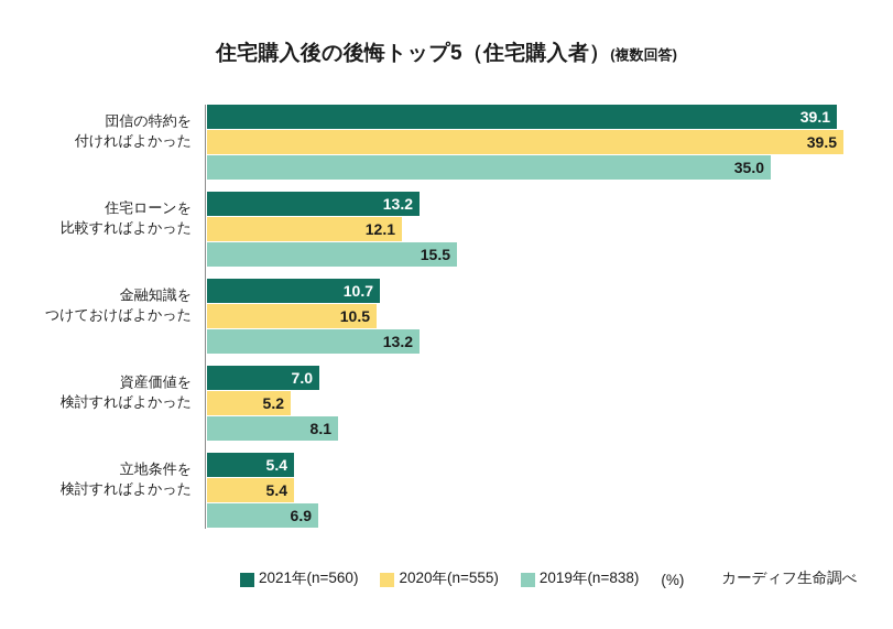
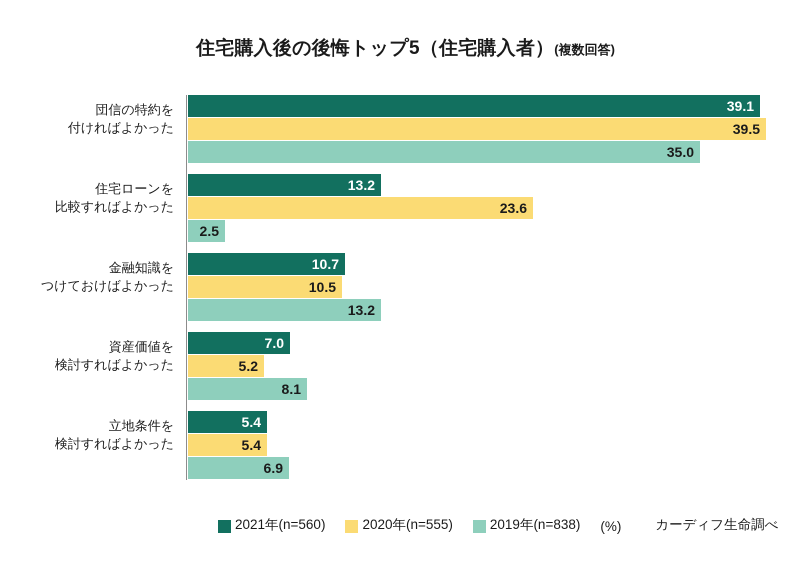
2020年(n=555)/住宅ローンを比較すればよかった: 12.1 -> 23.6
2019年(n=838)/住宅ローンを比較すればよかった: 15.5 -> 2.5
